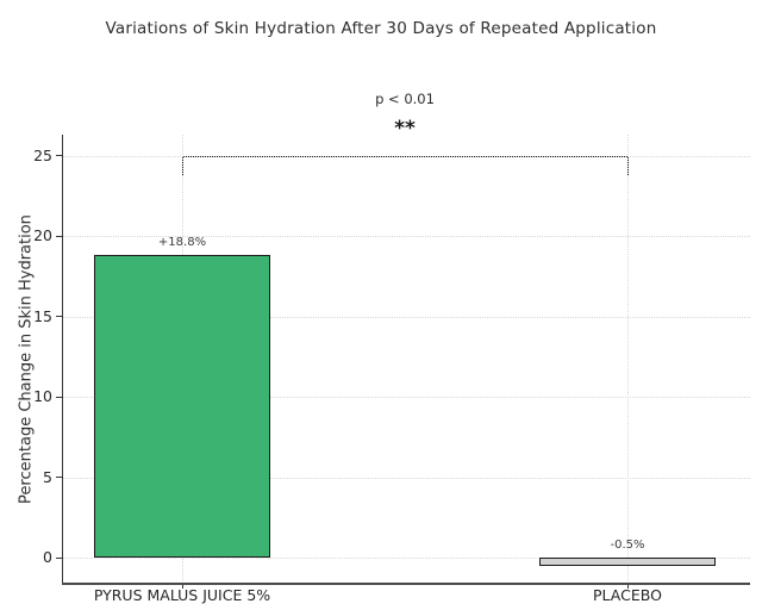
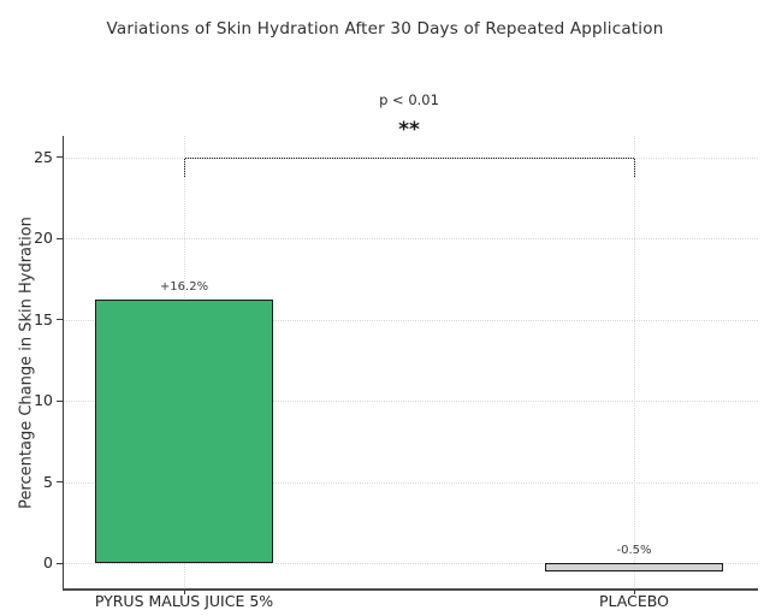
PYRUS MALUS JUICE 5%: +18.8% -> +16.2%
